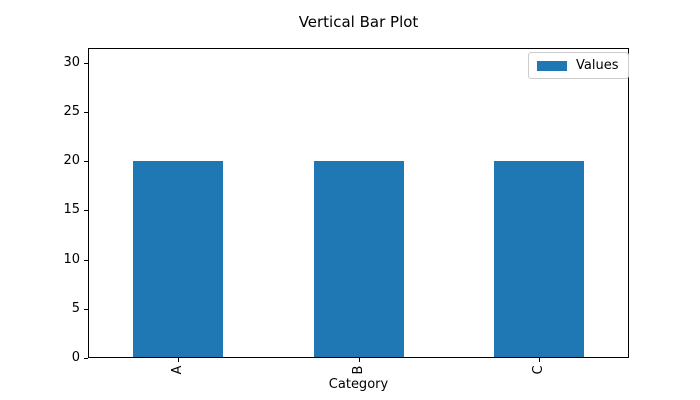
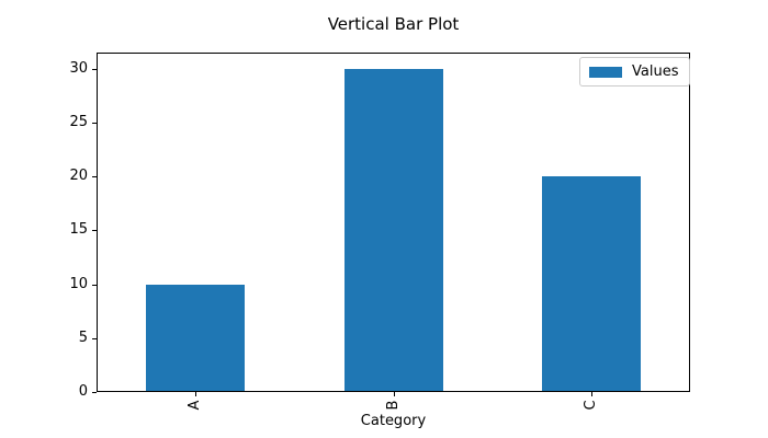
A: 20 -> 10
B: 20 -> 30
